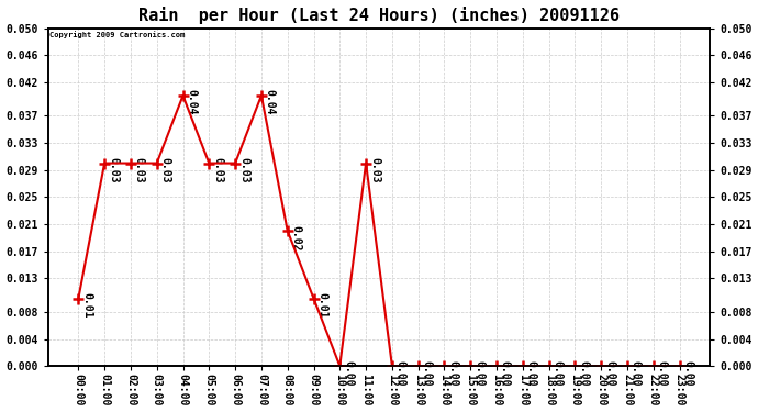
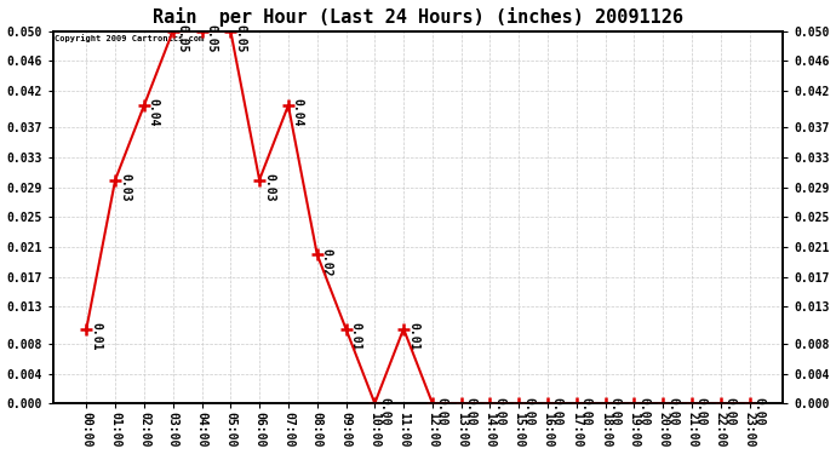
02:00: 0.03 -> 0.04
03:00: 0.03 -> 0.05
04:00: 0.04 -> 0.05
05:00: 0.03 -> 0.05
11:00: 0.03 -> 0.01
